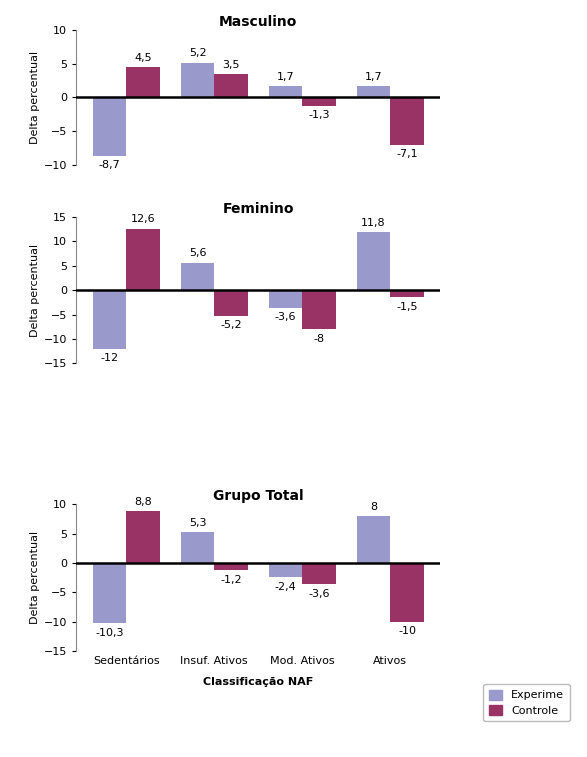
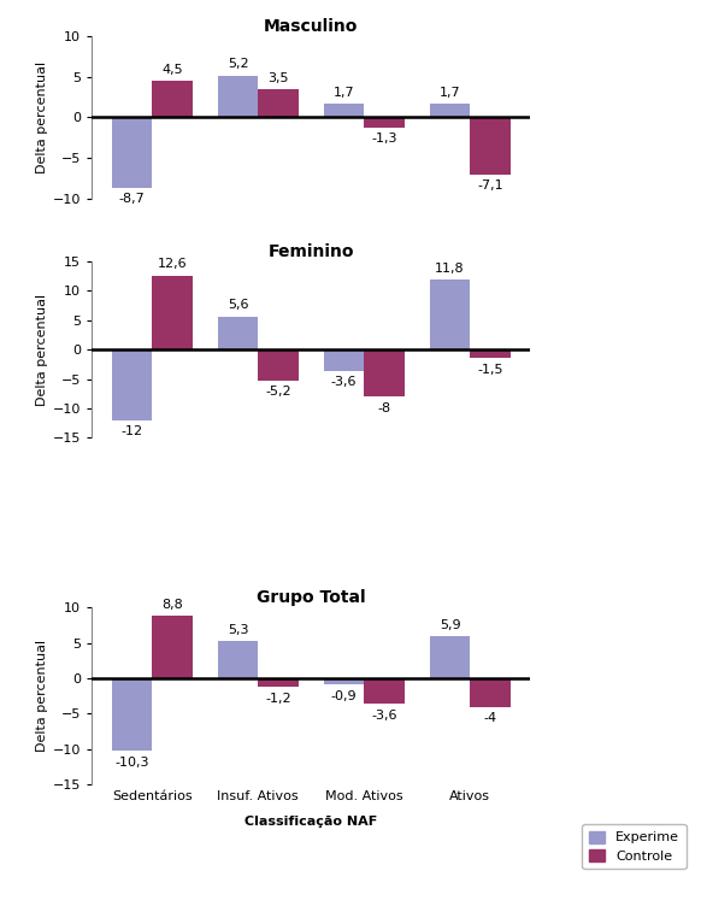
Grupo Total/Experime/Mod. Ativos: -2,4 -> -0,9
Grupo Total/Experime/Ativos: 8 -> 5,9
Grupo Total/Controle/Ativos: -10 -> -4
